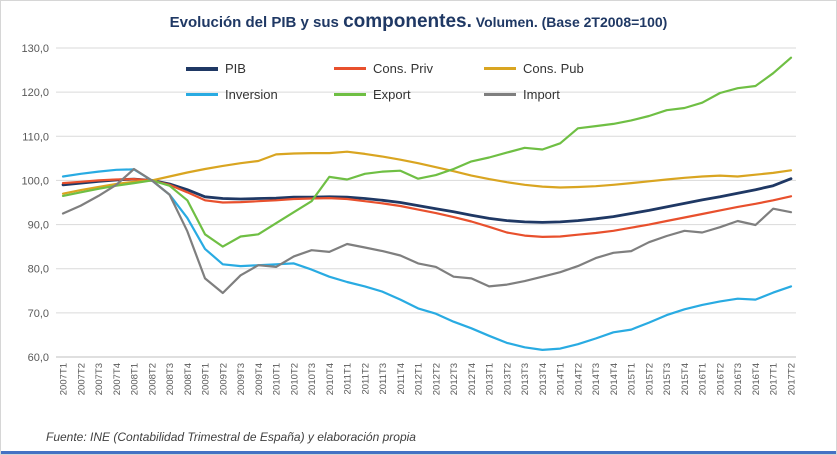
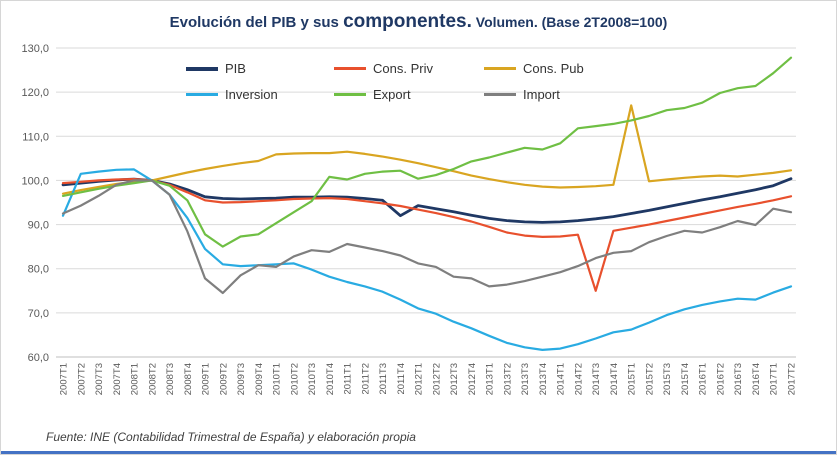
Inversion/2007T1: 101 -> 92
Import/2008T1: 103 -> 100
PIB/2011T4: 95 -> 92
Cons. Priv/2014T3: 88 -> 75
Cons. Pub/2015T1: 99 -> 117
